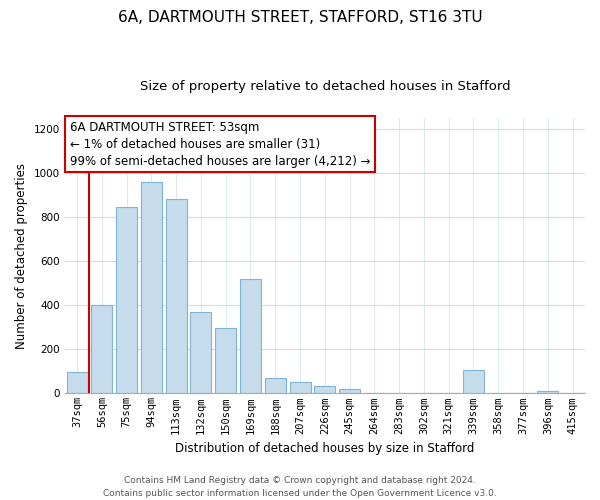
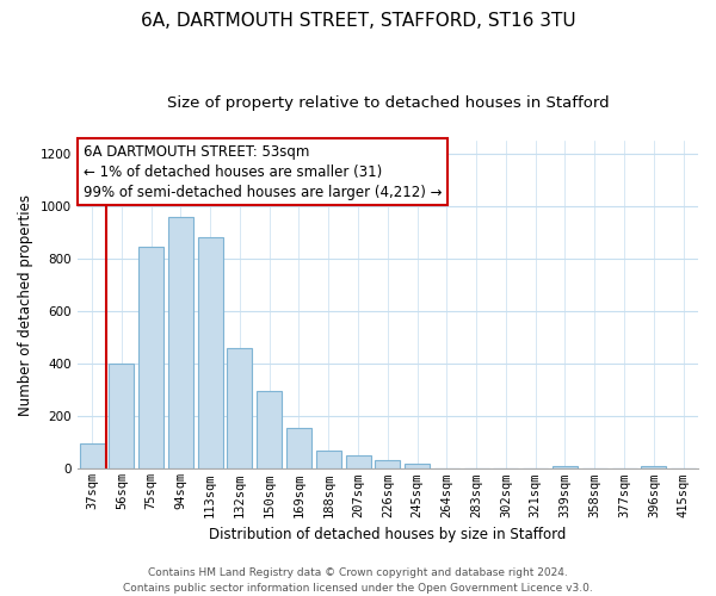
132sqm: 370 -> 460
169sqm: 520 -> 155
339sqm: 105 -> 10
